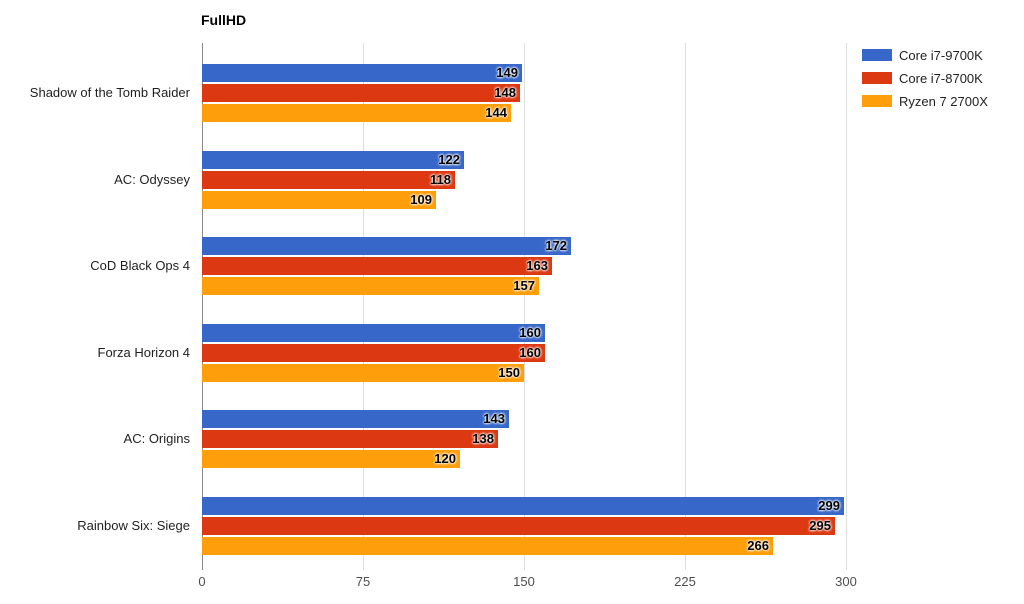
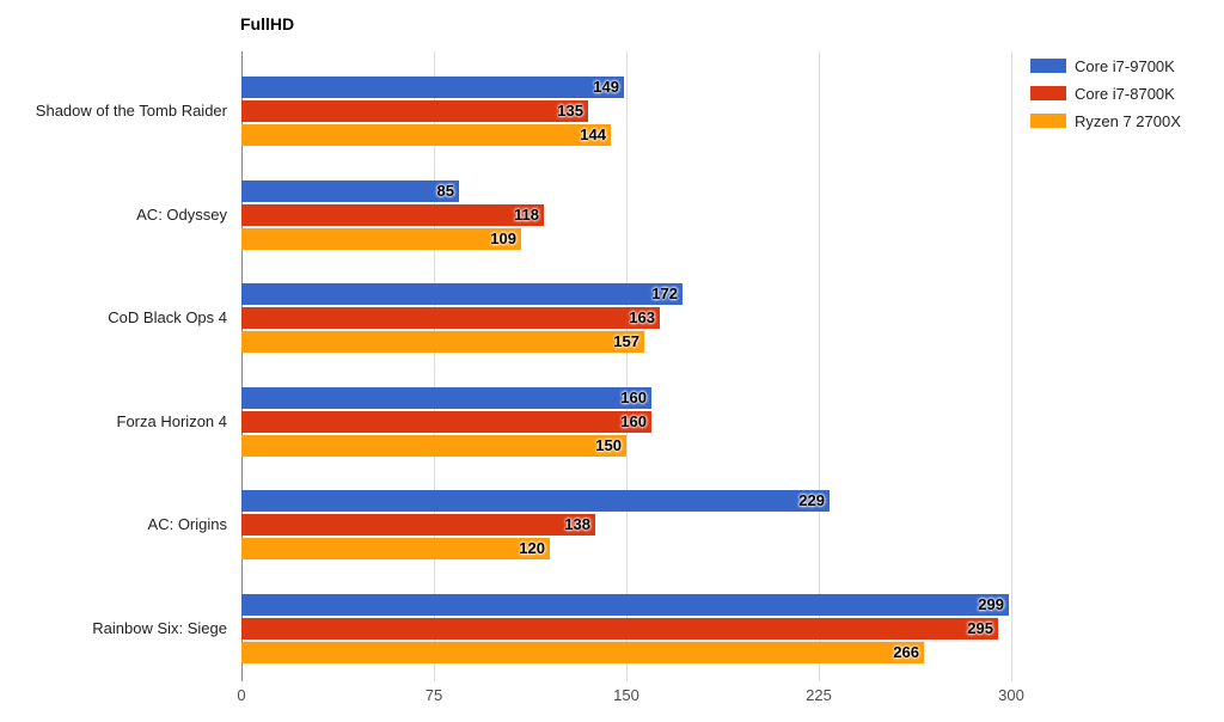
Core i7-8700K/Shadow of the Tomb Raider: 148 -> 135
Core i7-9700K/AC: Odyssey: 122 -> 85
Core i7-9700K/AC: Origins: 143 -> 229
